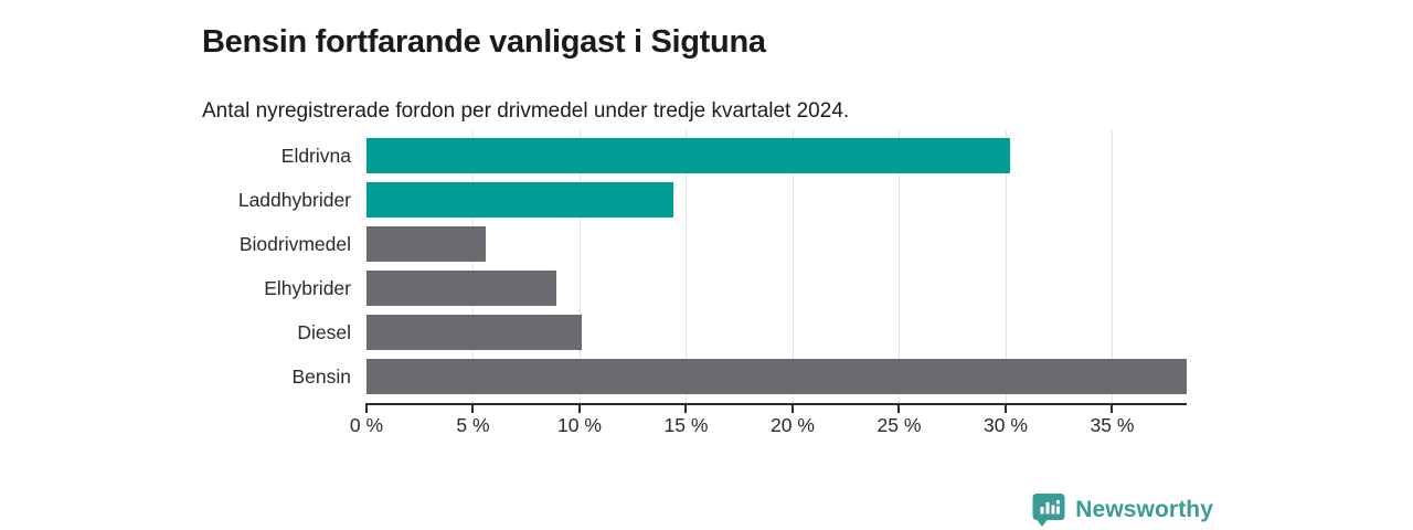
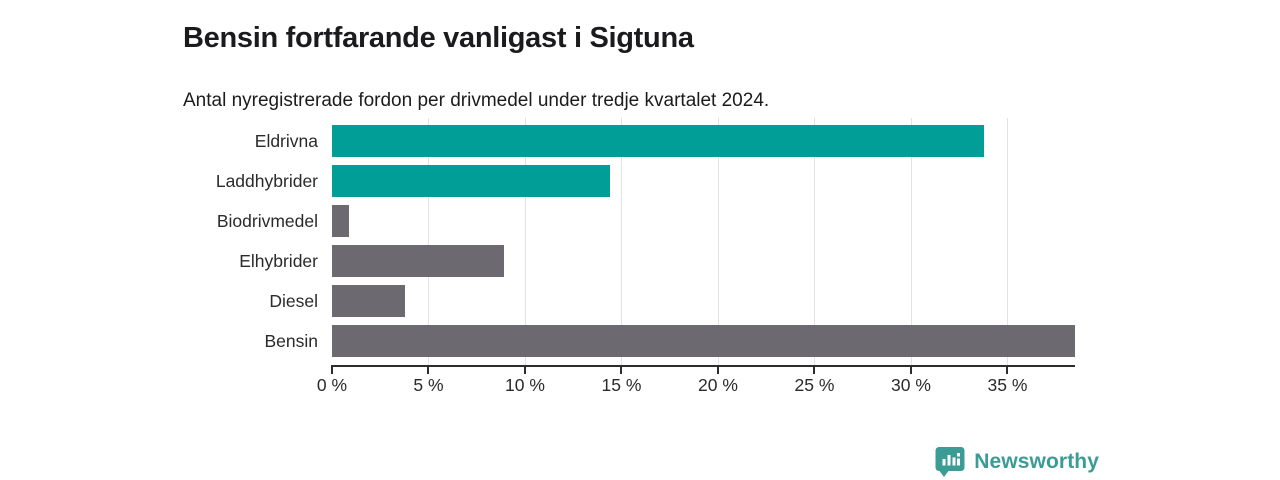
Eldrivna: 30.2% -> 33.8%
Biodrivmedel: 5.6% -> 0.9%
Diesel: 10.1% -> 3.8%
